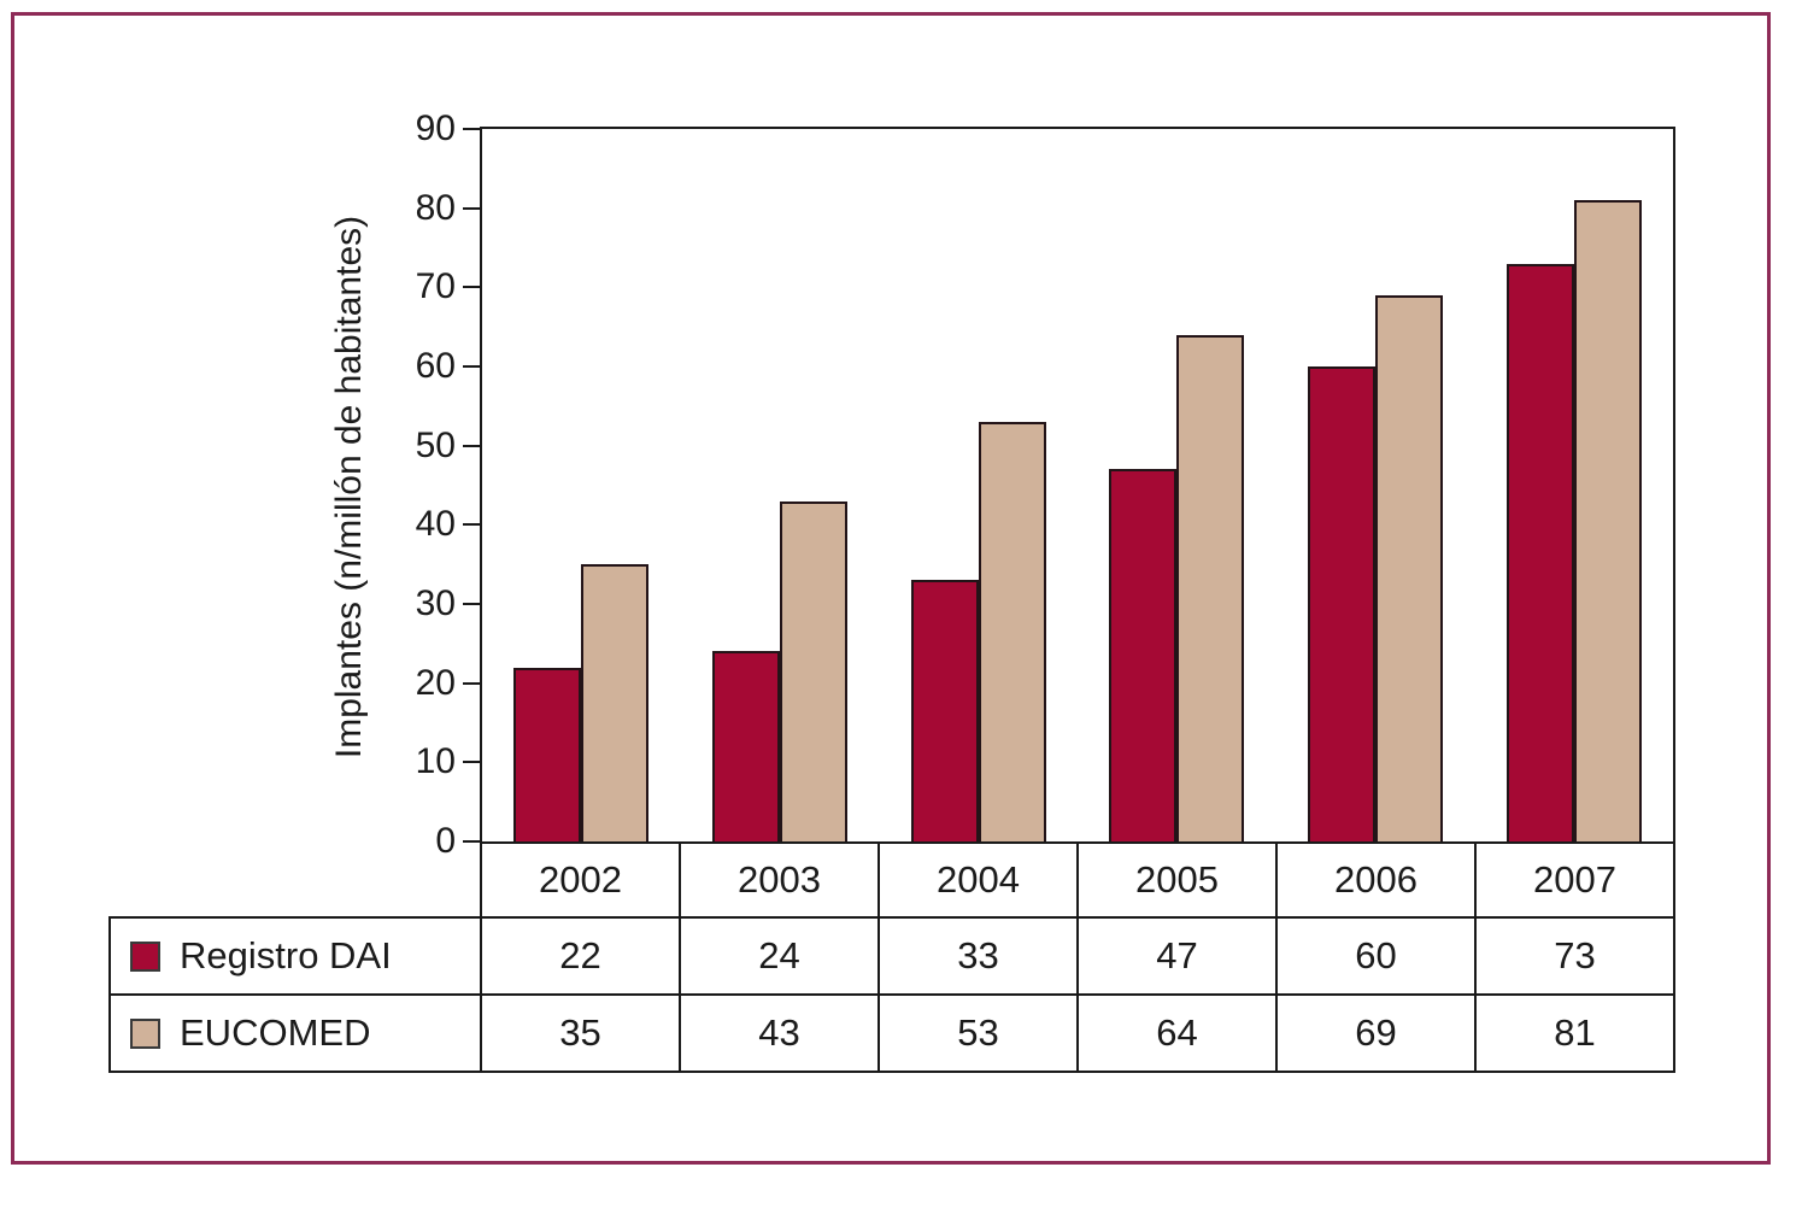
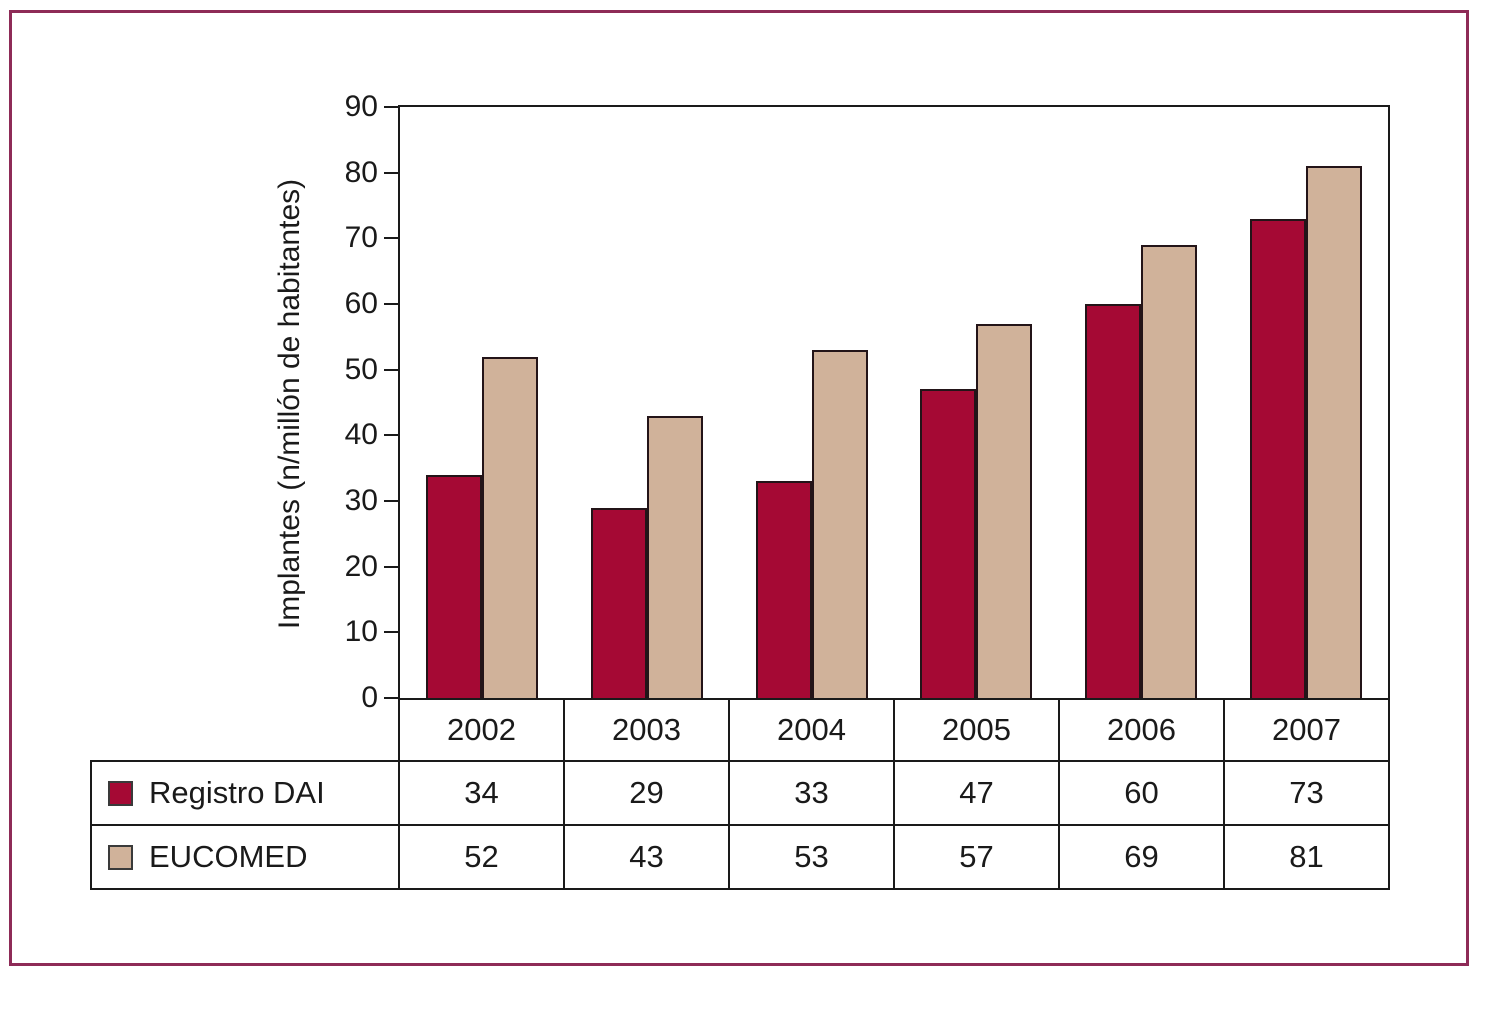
Registro DAI/2002: 22 -> 34
EUCOMED/2002: 35 -> 52
Registro DAI/2003: 24 -> 29
EUCOMED/2005: 64 -> 57
